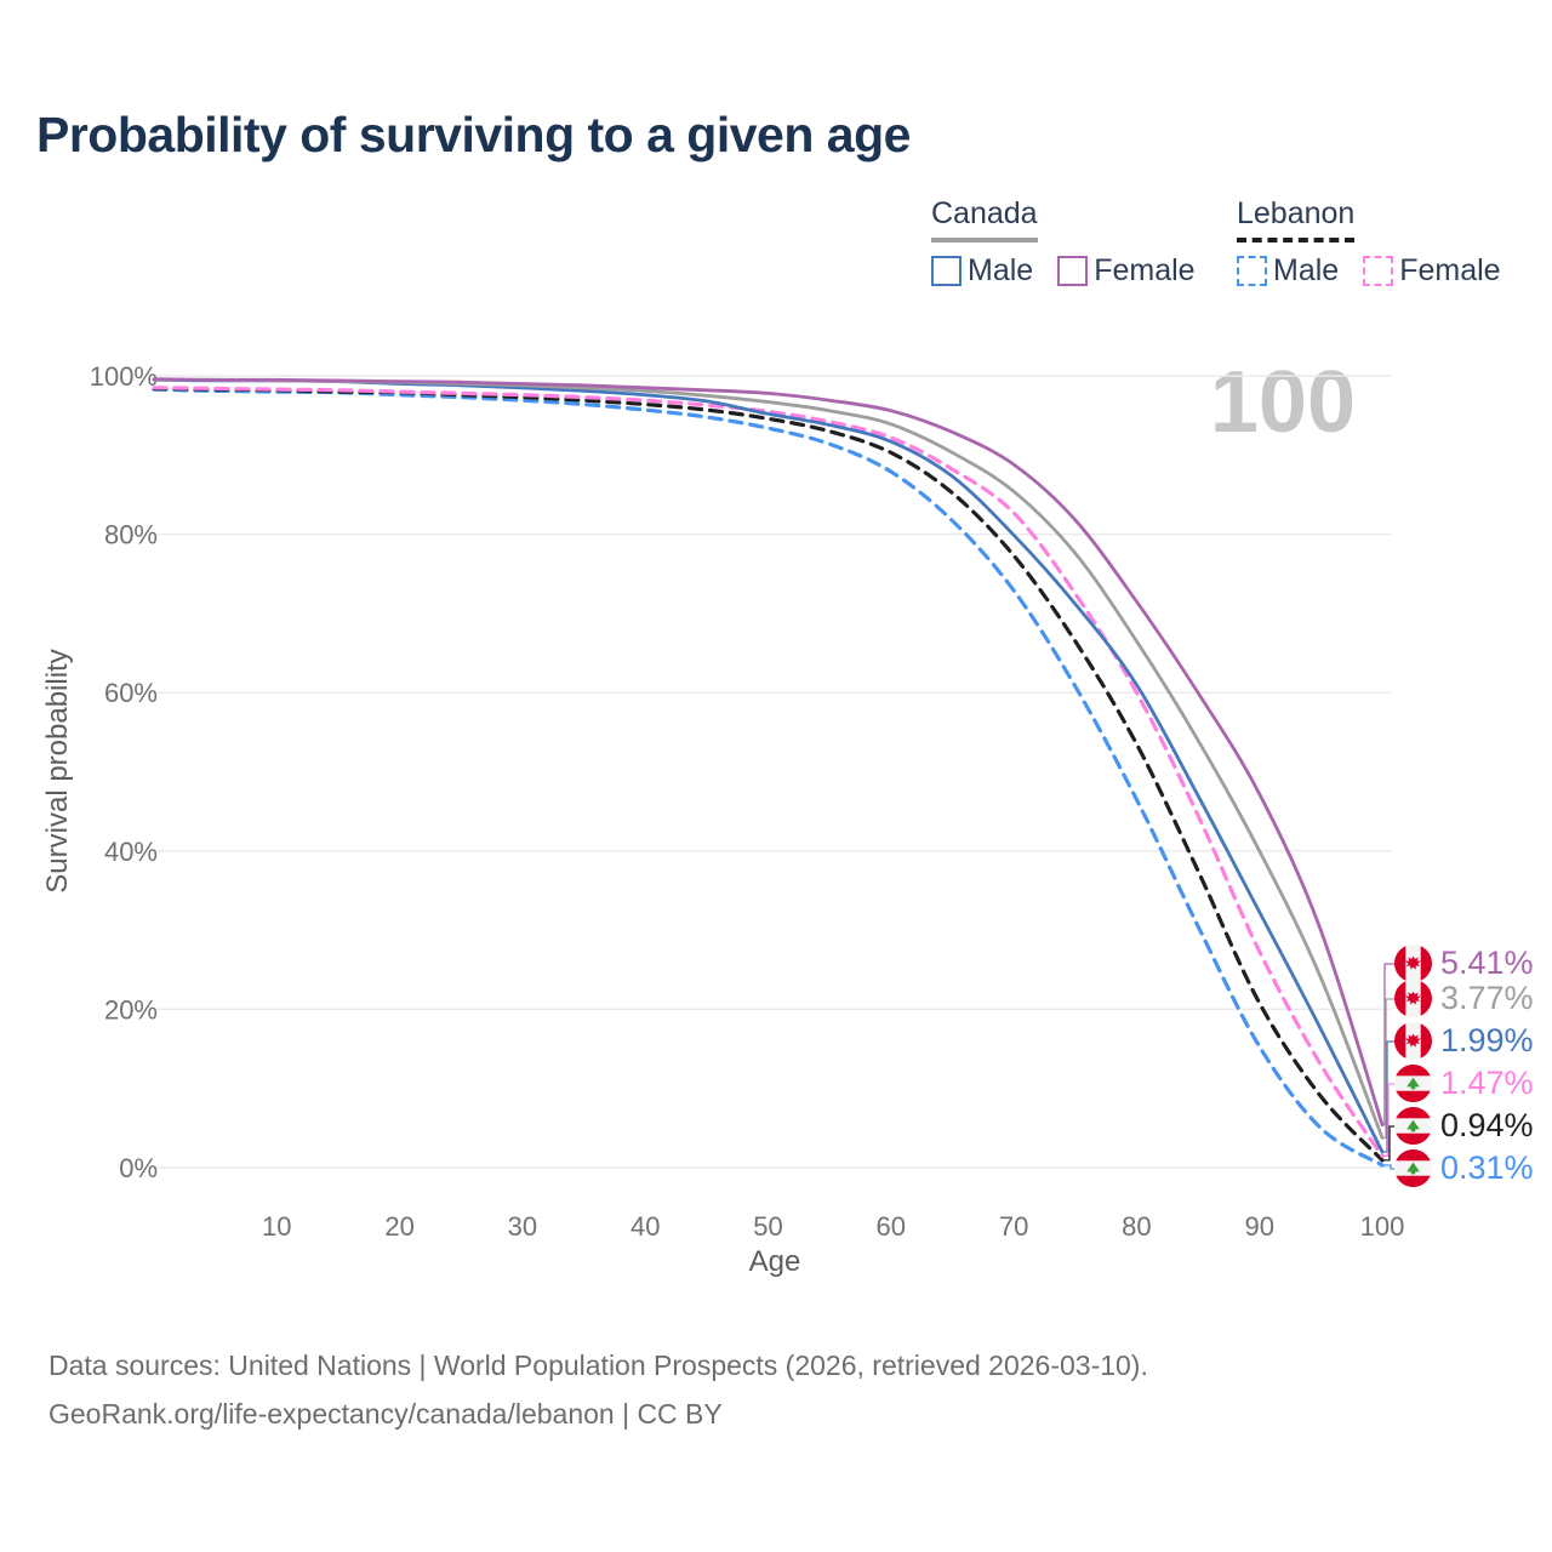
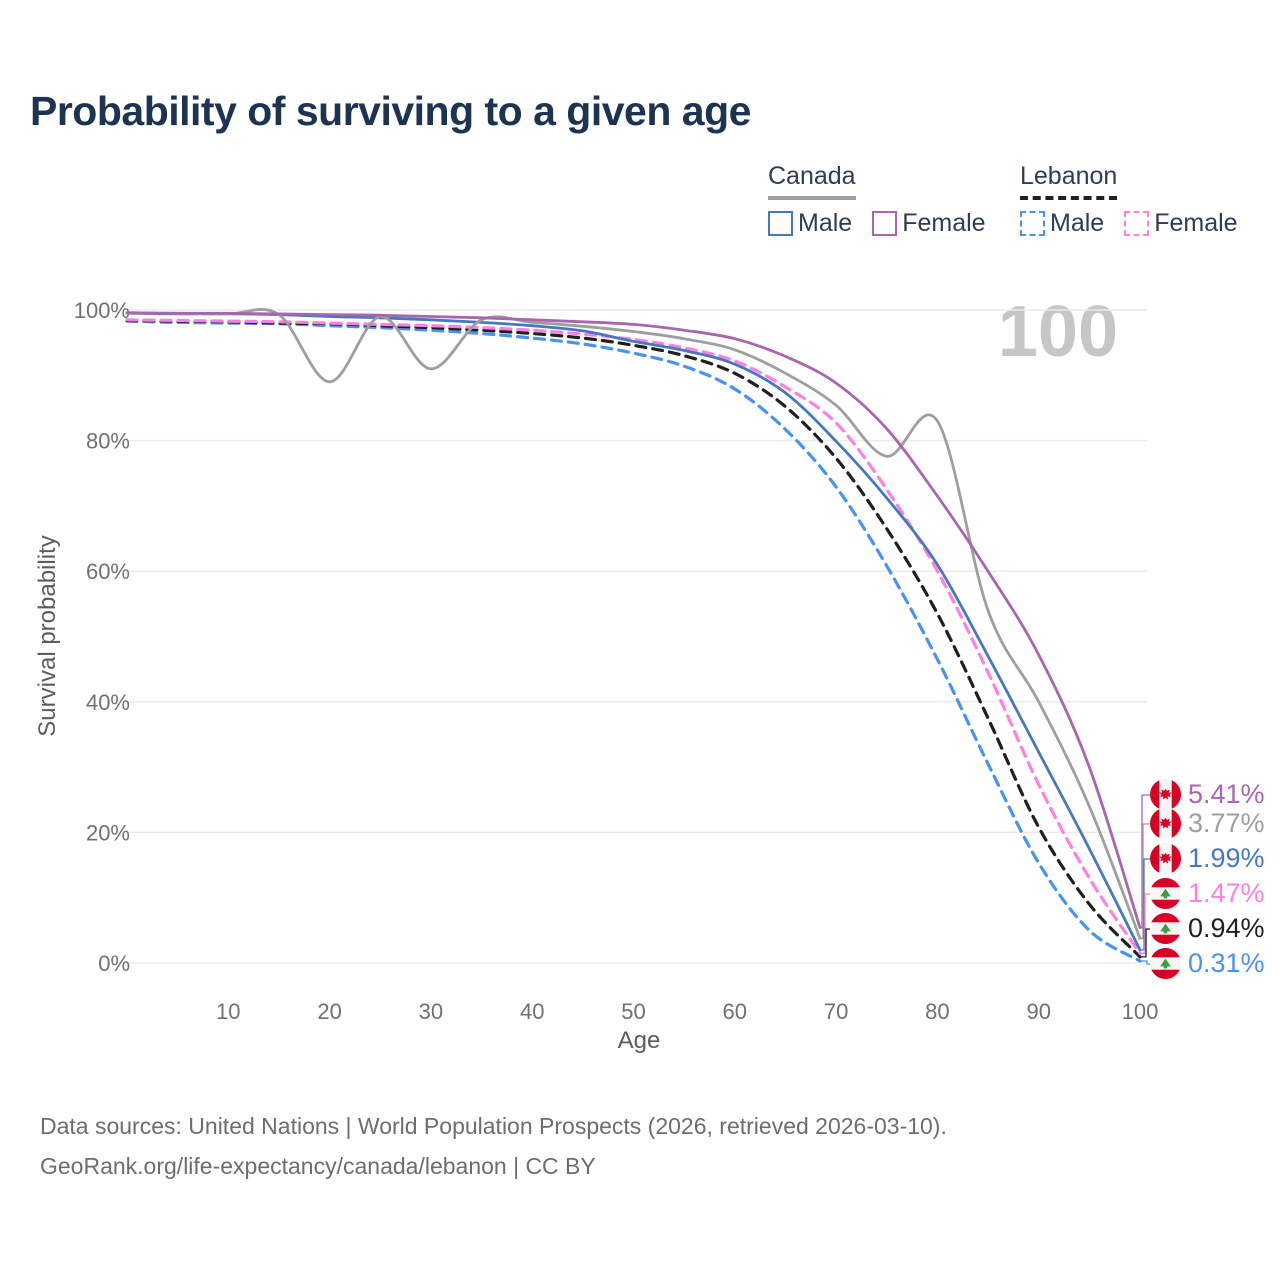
Canada/20: 99% -> 89%
Canada/30: 99% -> 91%
Canada/80: 66% -> 83%
